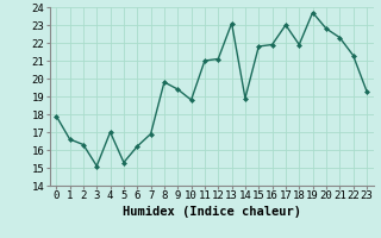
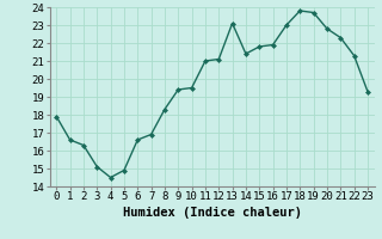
4: 17.0 -> 14.5
5: 15.3 -> 14.9
6: 16.2 -> 16.6
8: 19.8 -> 18.3
10: 18.8 -> 19.5
14: 18.9 -> 21.4
18: 21.9 -> 23.8
